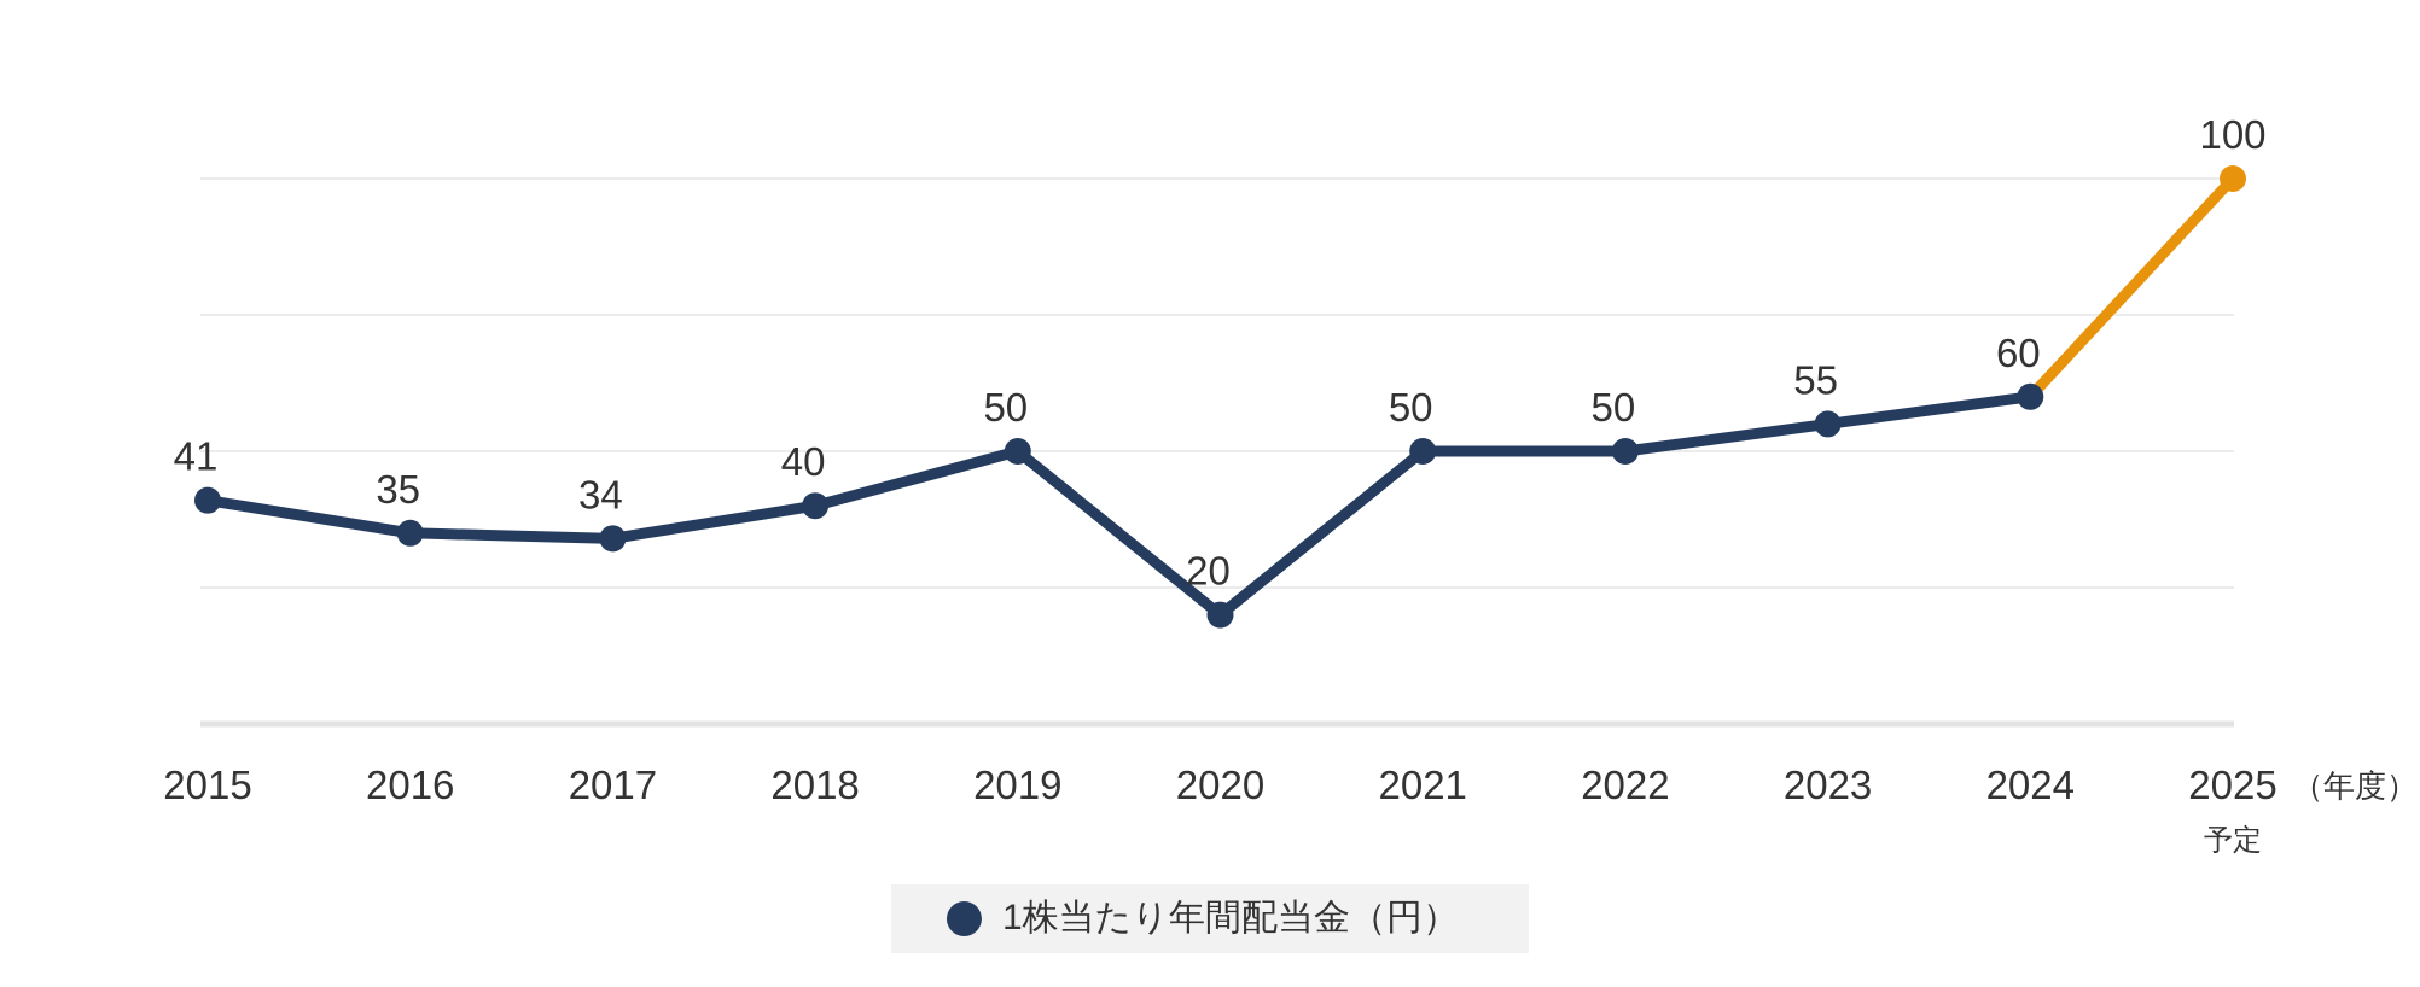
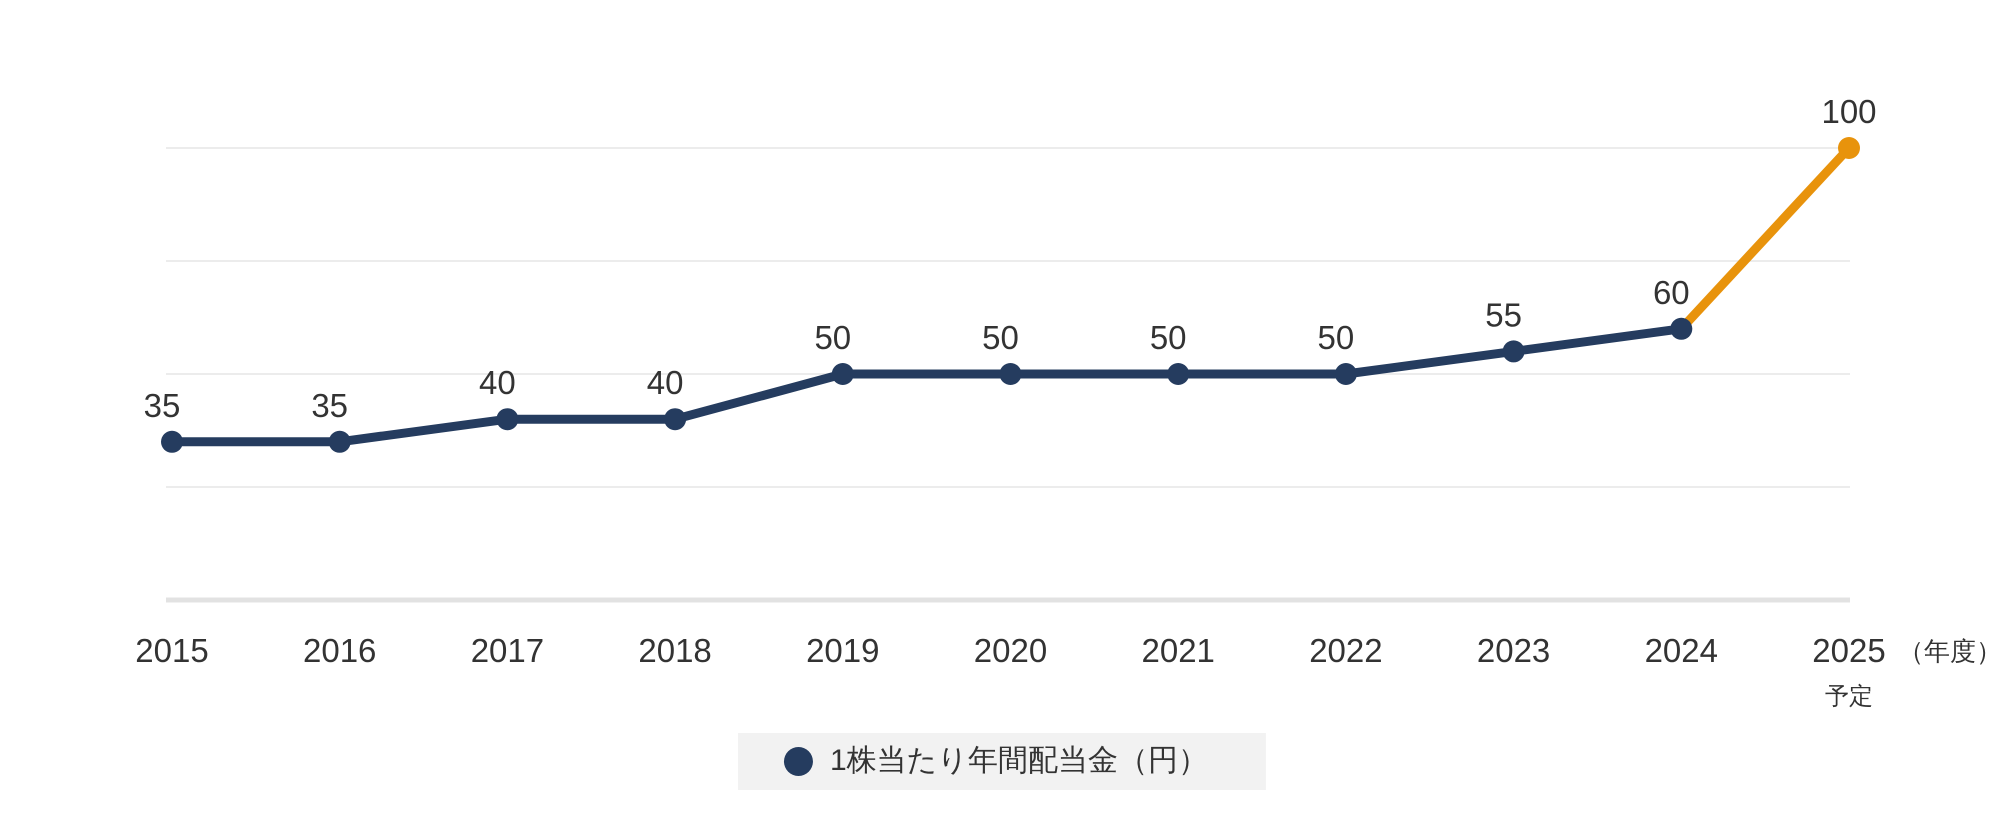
2015: 41 -> 35
2017: 34 -> 40
2020: 20 -> 50
